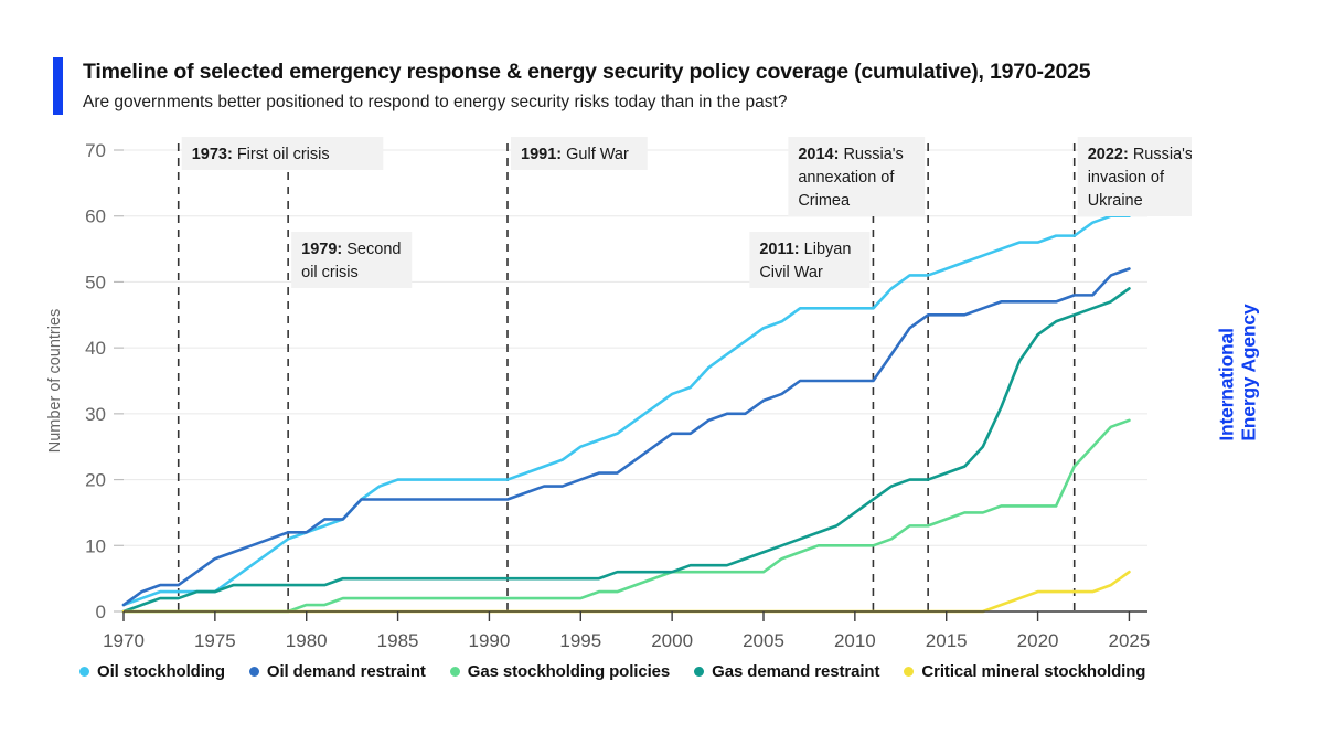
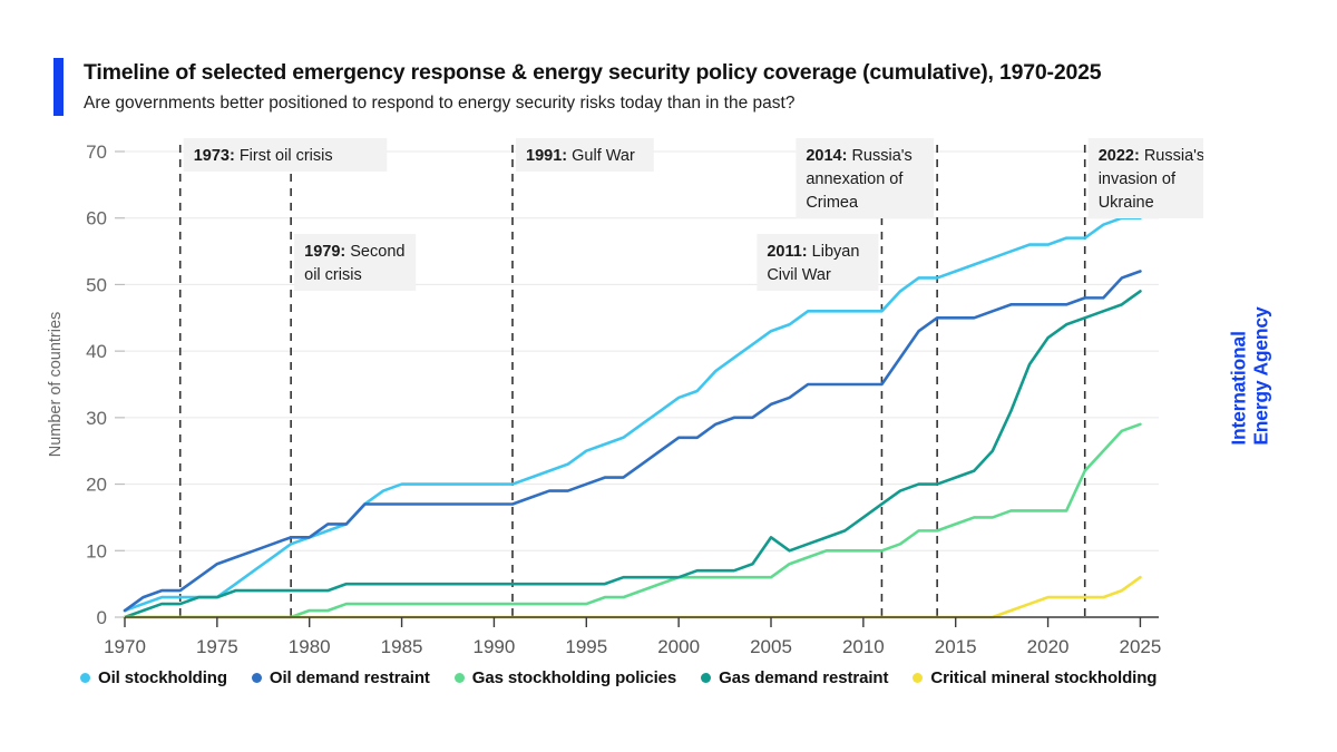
Gas demand restraint/2005: 9 -> 12
